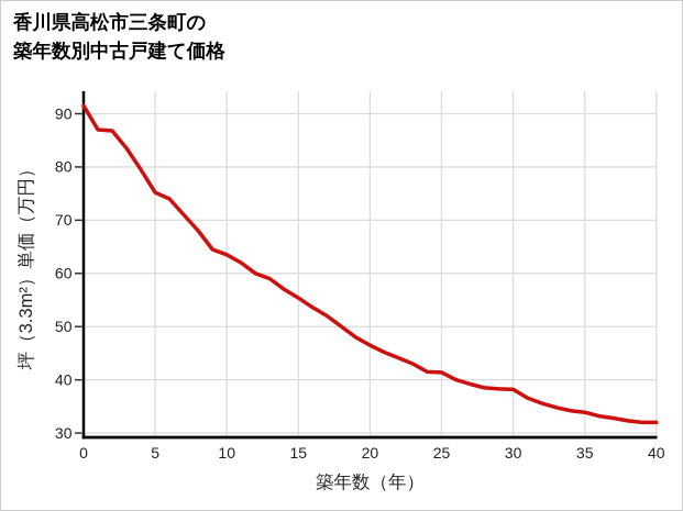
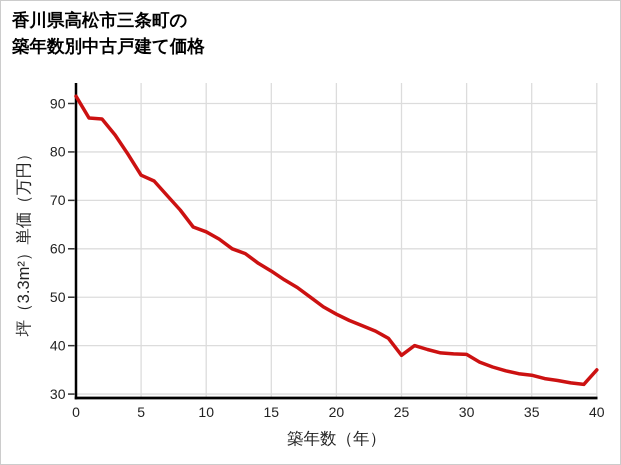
25: 41 -> 38
40: 32 -> 35
